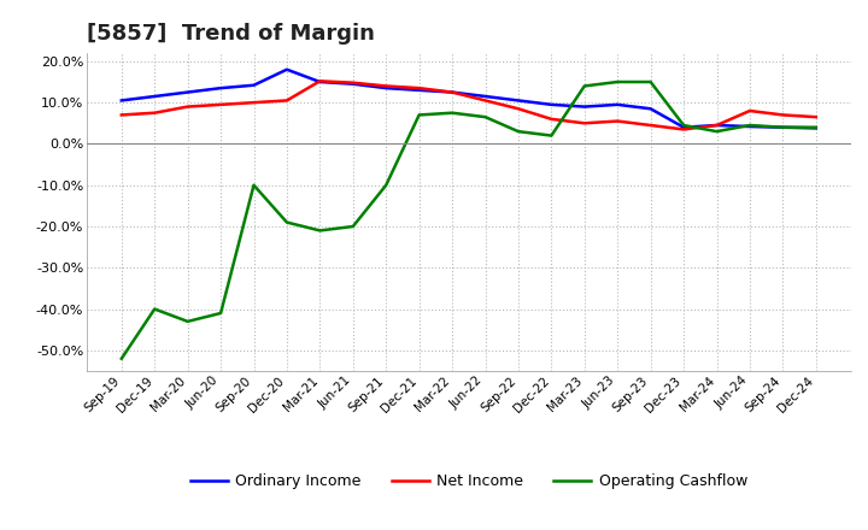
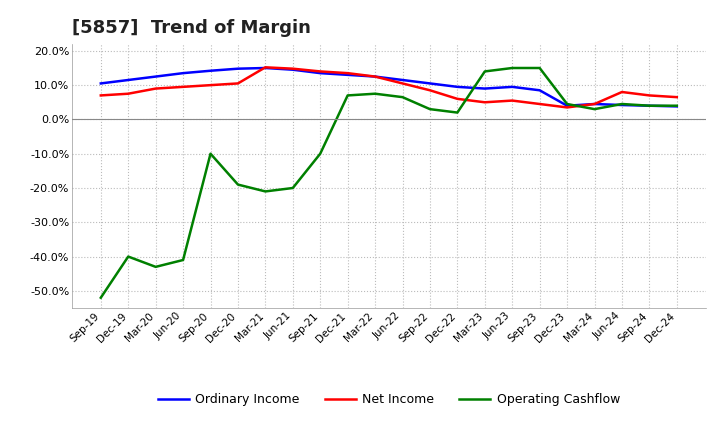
Ordinary Income/Dec-20: 18.0% -> 14.8%
